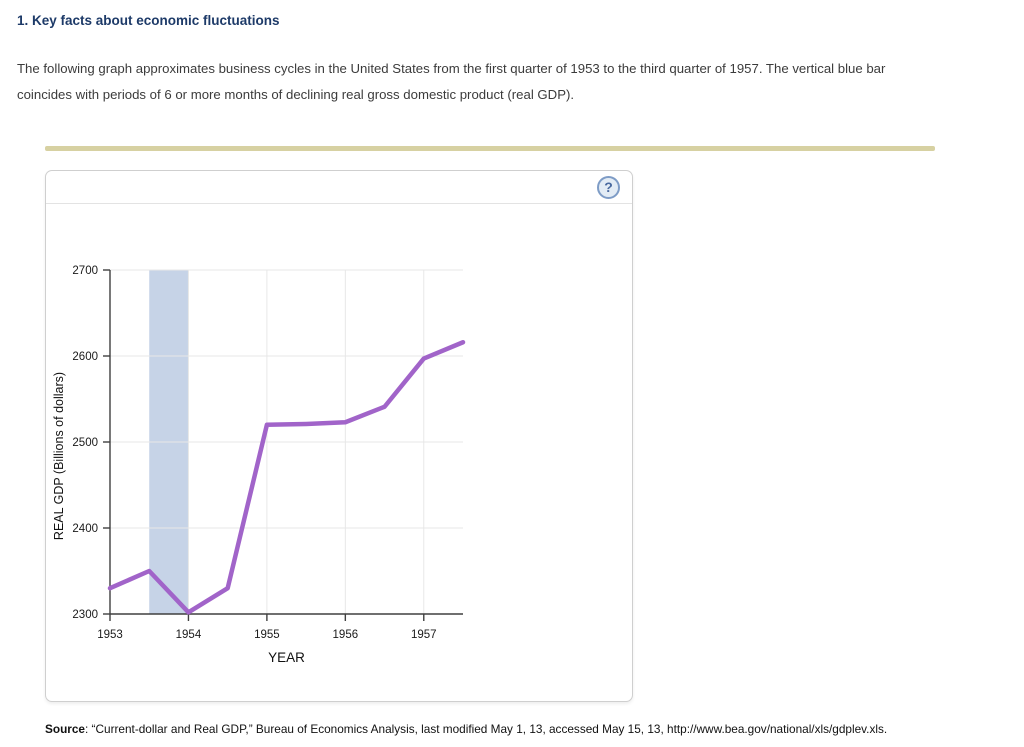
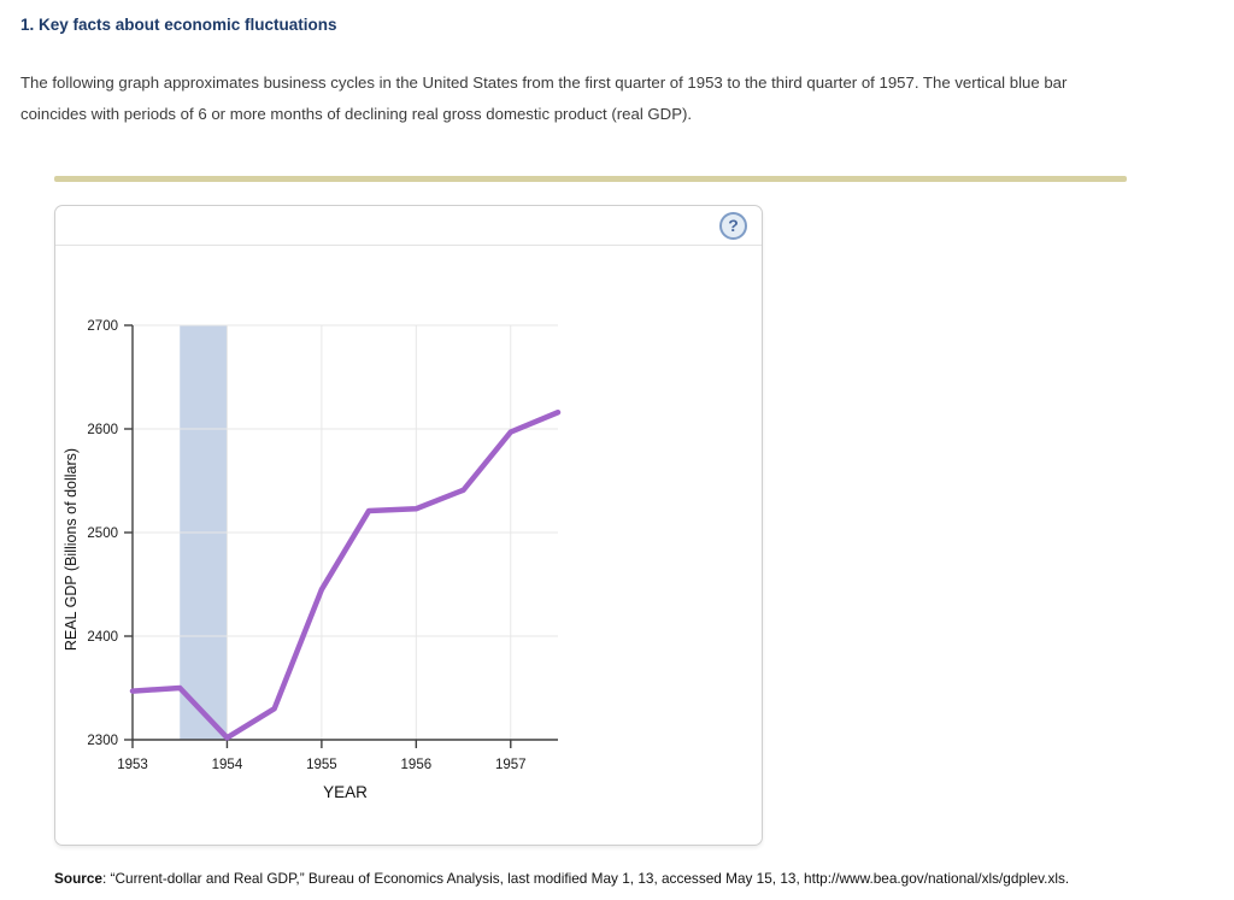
1953: 2330 -> 2350
1955: 2520 -> 2440
